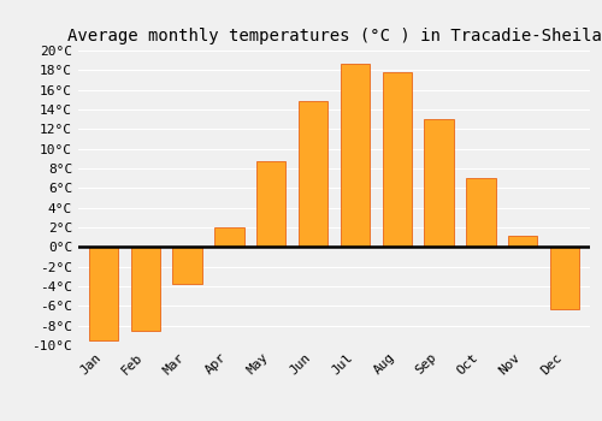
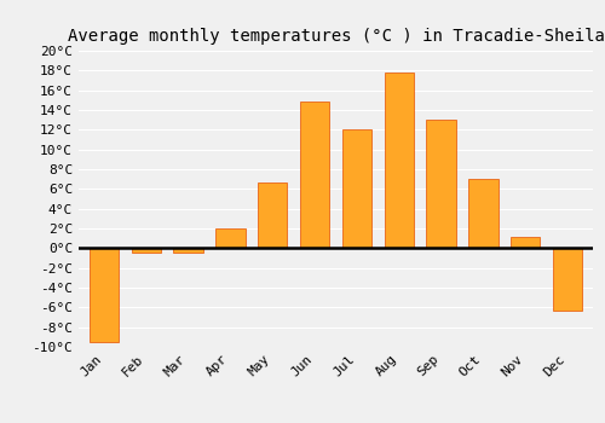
Feb: -8.5°C -> -0.4°C
Mar: -3.8°C -> -0.4°C
May: 8.7°C -> 6.6°C
Jul: 18.7°C -> 12.0°C
